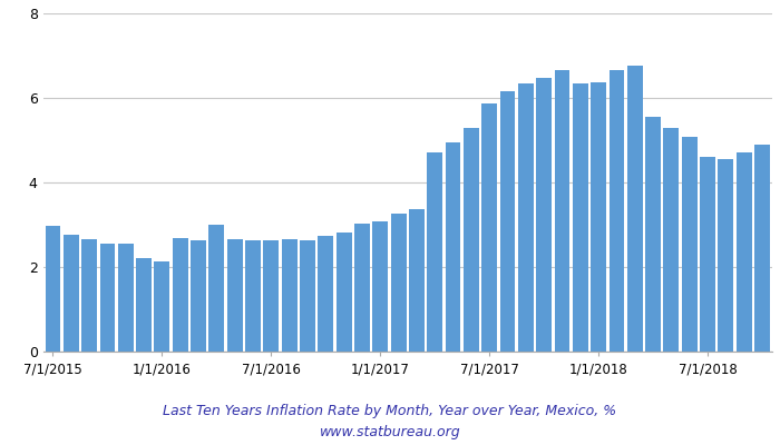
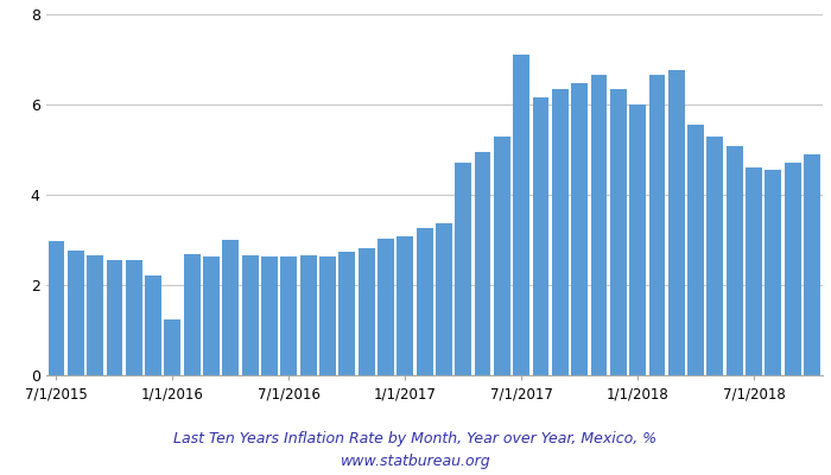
1/1/2016: 2.13 -> 1.25
7/1/2017: 5.86 -> 7.10
1/1/2018: 6.37 -> 6.00
